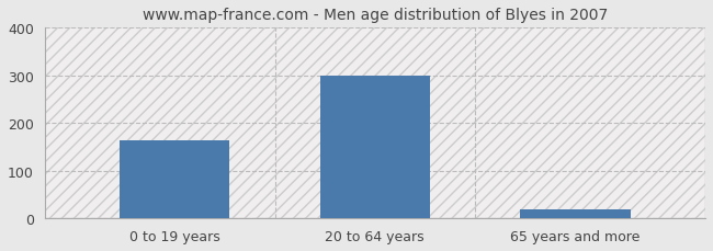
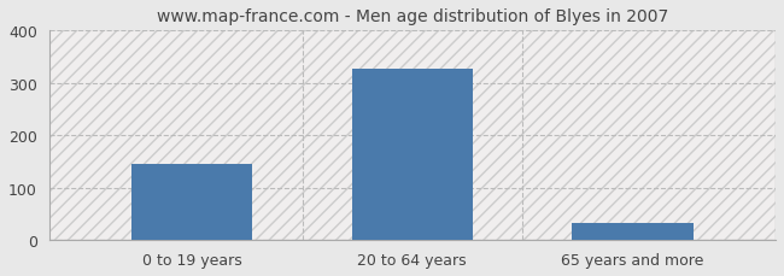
0 to 19 years: 165 -> 145
20 to 64 years: 300 -> 328
65 years and more: 20 -> 33
